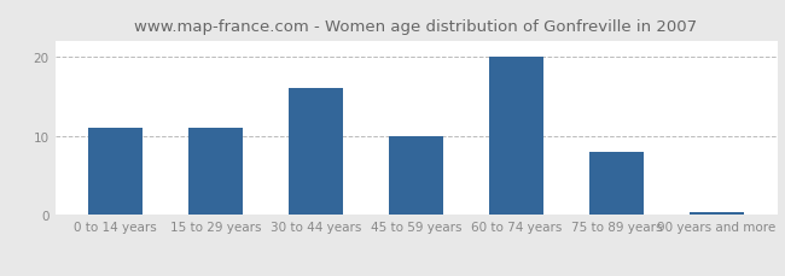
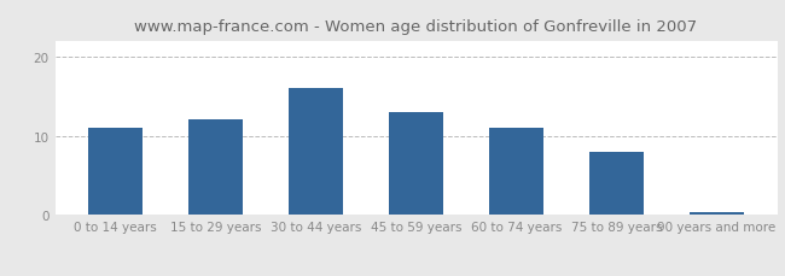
15 to 29 years: 11.0 -> 12.0
45 to 59 years: 10.0 -> 13.0
60 to 74 years: 20.0 -> 11.0
